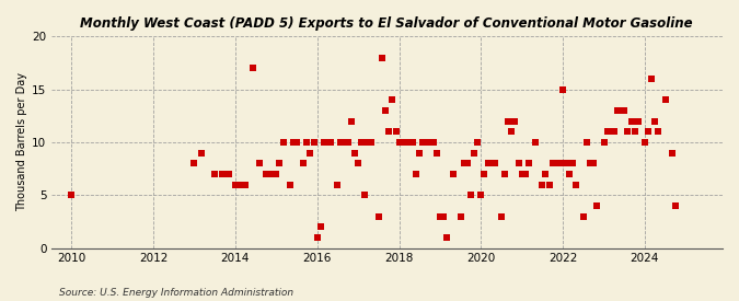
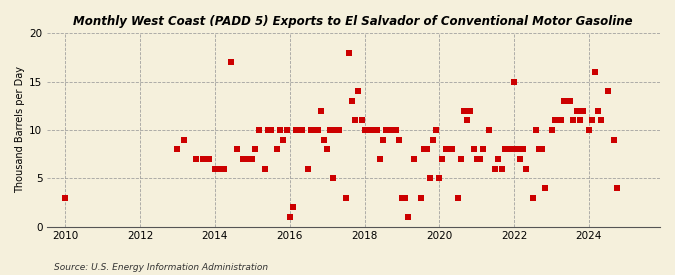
2010: 5 -> 3
